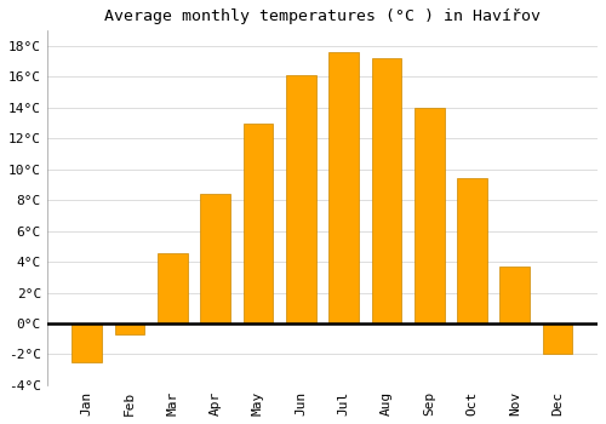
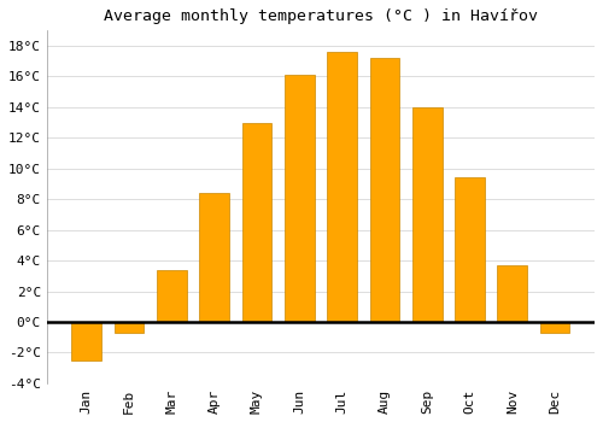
Mar: 4.6°C -> 3.4°C
Dec: -2.0°C -> -0.7°C
